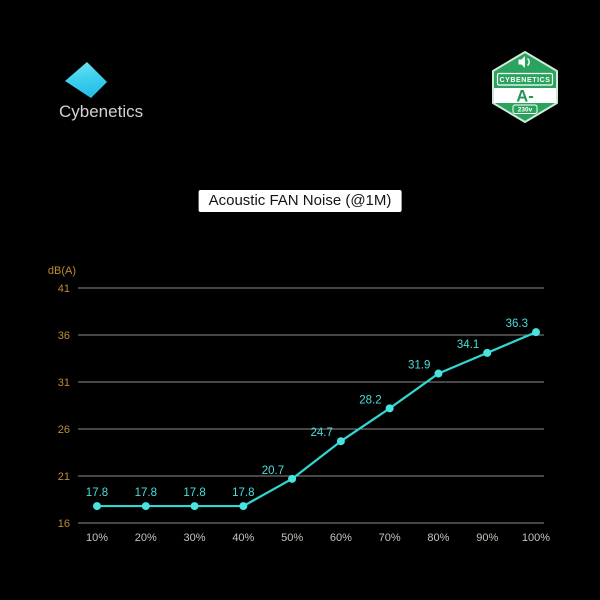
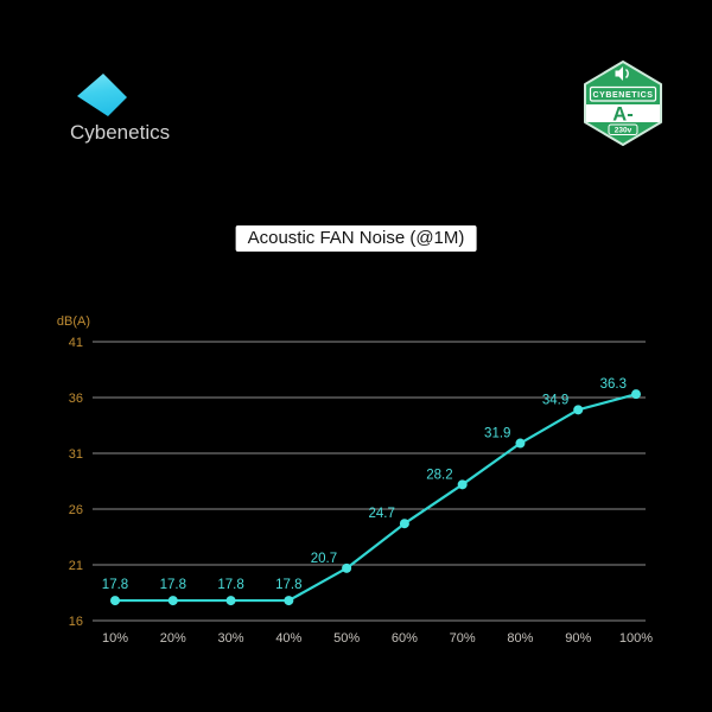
90%: 34.1 -> 34.9
